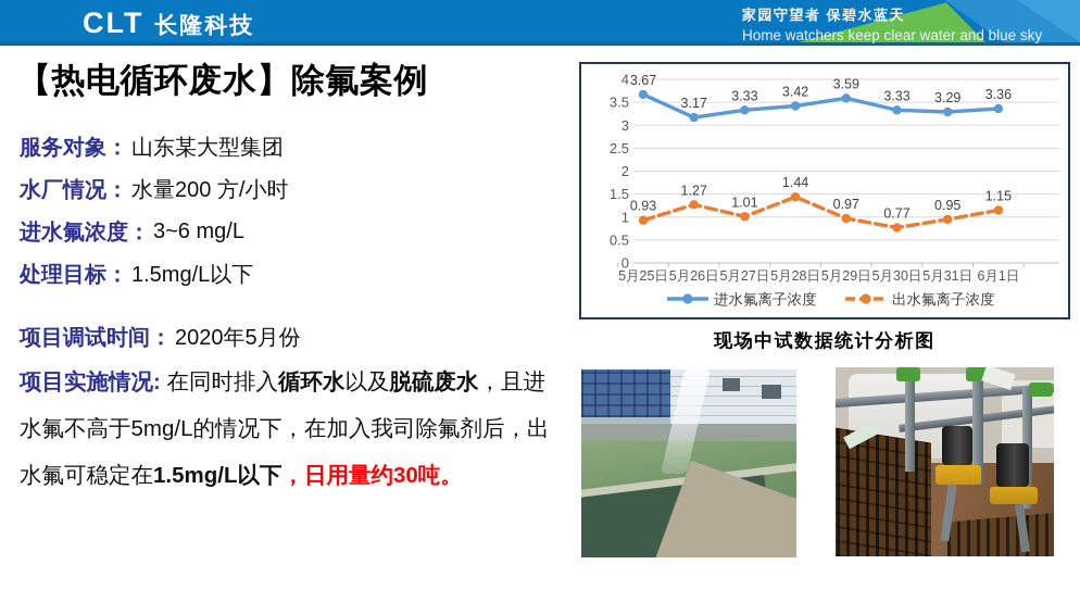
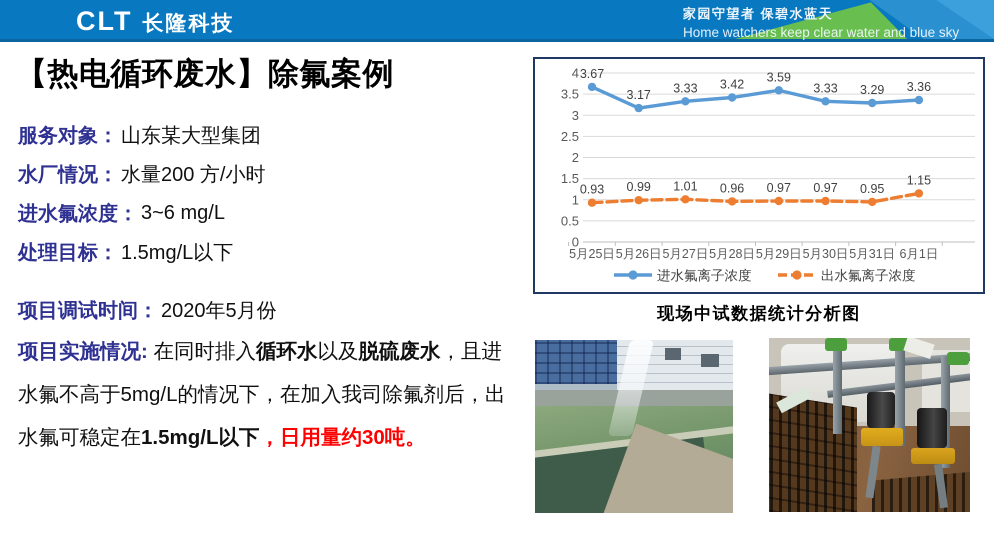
出水氟离子浓度/5月26日: 1.27 -> 0.99
出水氟离子浓度/5月28日: 1.44 -> 0.96
出水氟离子浓度/5月30日: 0.77 -> 0.97
